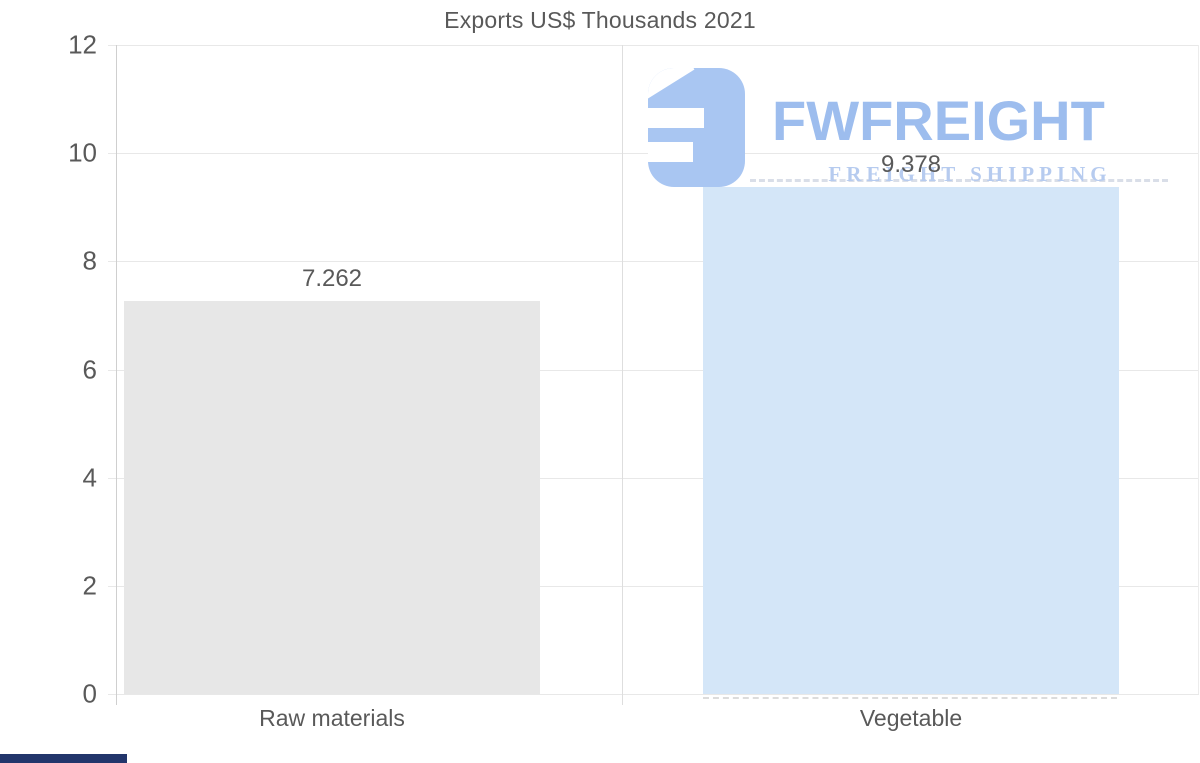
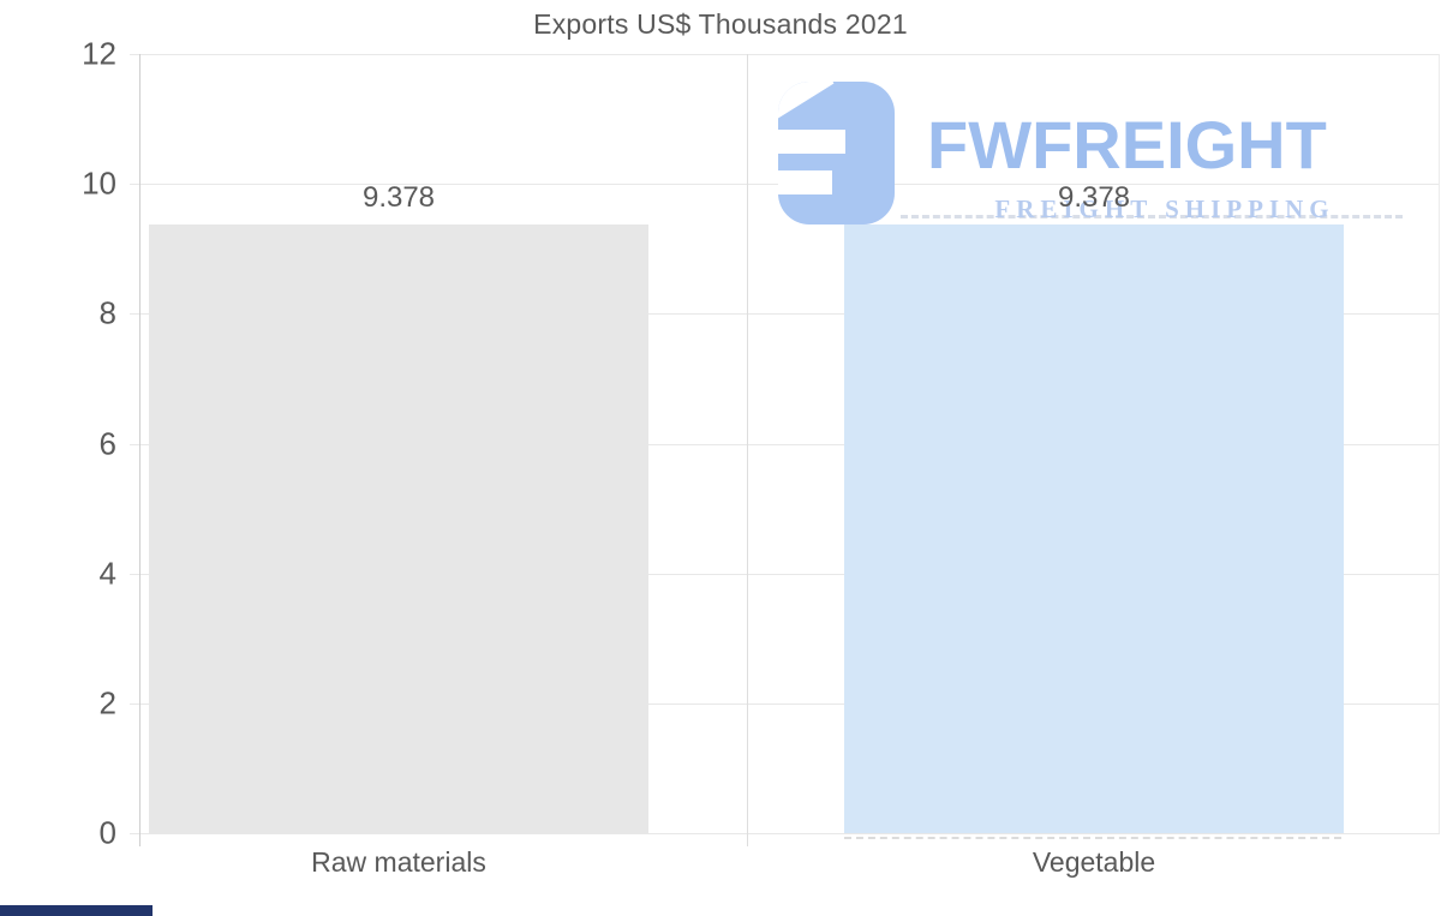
Raw materials: 7.262 -> 9.378
